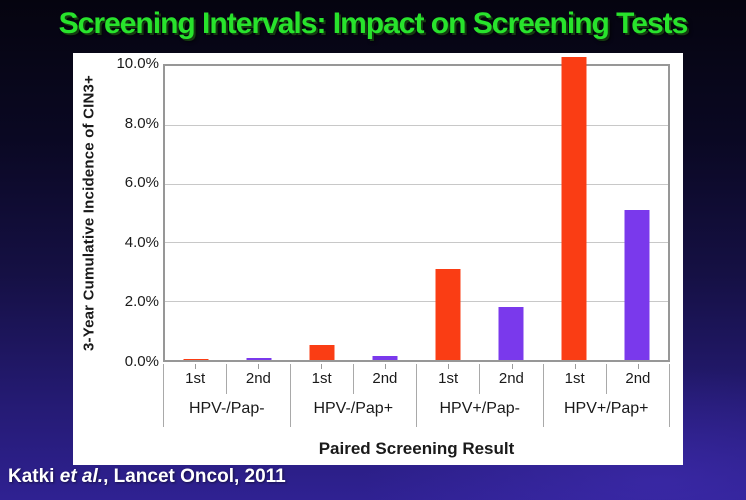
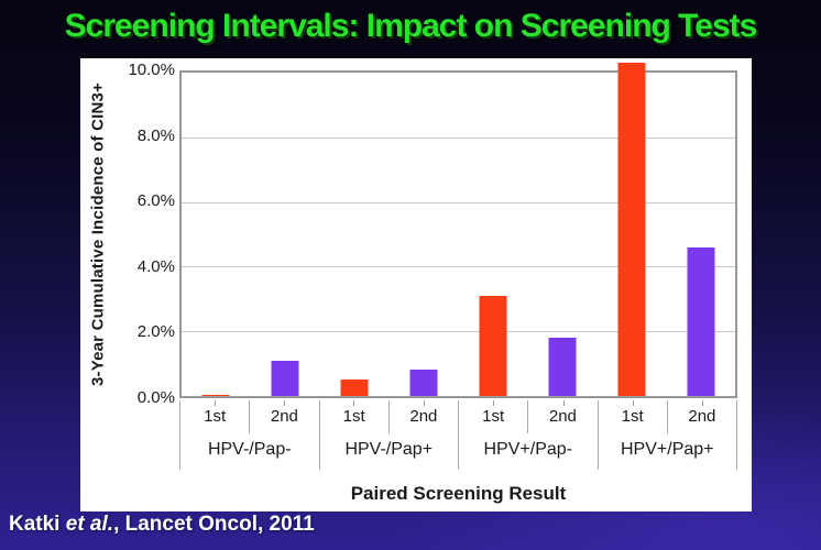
2nd/HPV-/Pap-: 0.1% -> 1.1%
2nd/HPV-/Pap+: 0.1% -> 0.8%
2nd/HPV+/Pap+: 5.1% -> 4.6%
